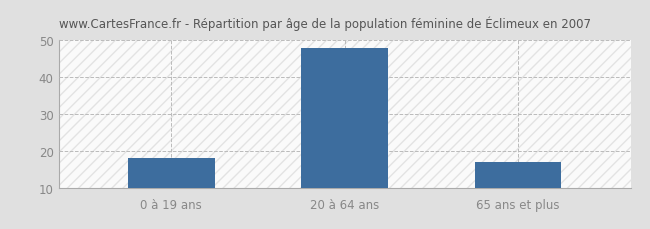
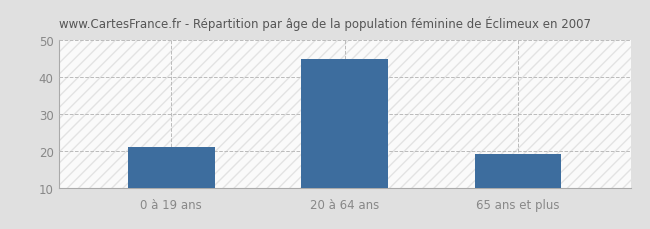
0 à 19 ans: 18 -> 21
20 à 64 ans: 48 -> 45
65 ans et plus: 17 -> 19
